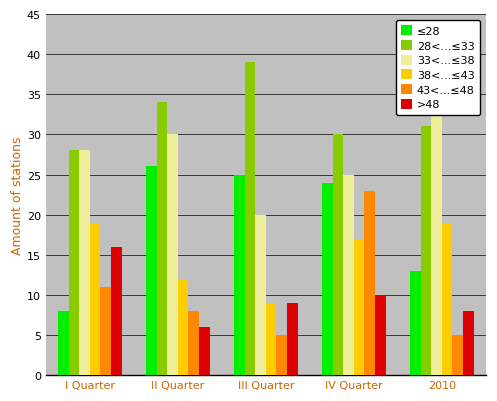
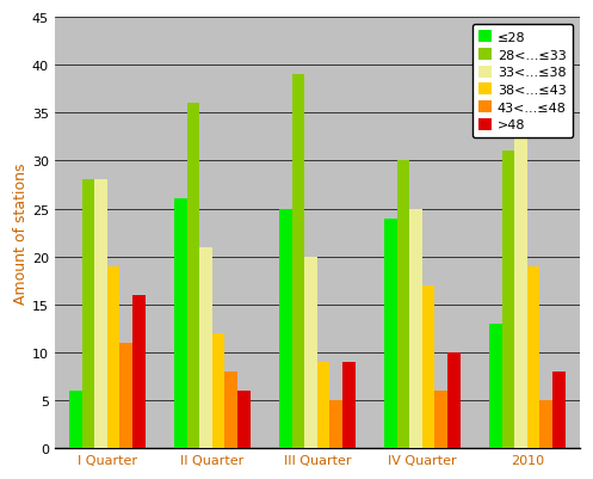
≤28/I Quarter: 8 -> 6
28<...≤33/II Quarter: 34 -> 36
33<...≤38/II Quarter: 30 -> 21
43<...≤48/IV Quarter: 23 -> 6
